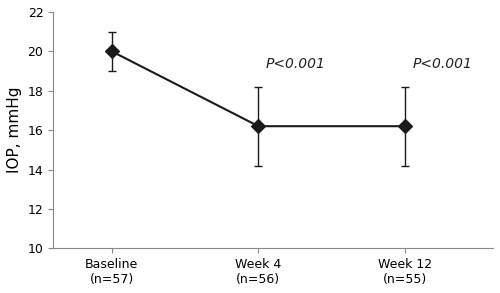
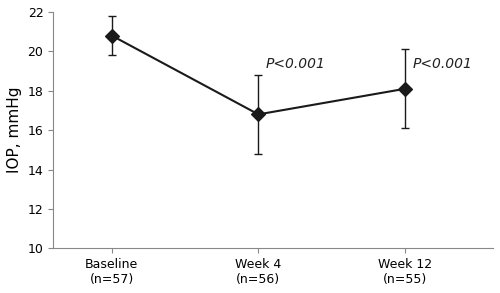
Baseline (n=57): 20.0 -> 20.8
Week 4 (n=56): 16.2 -> 16.8
Week 12 (n=55): 16.2 -> 18.1
